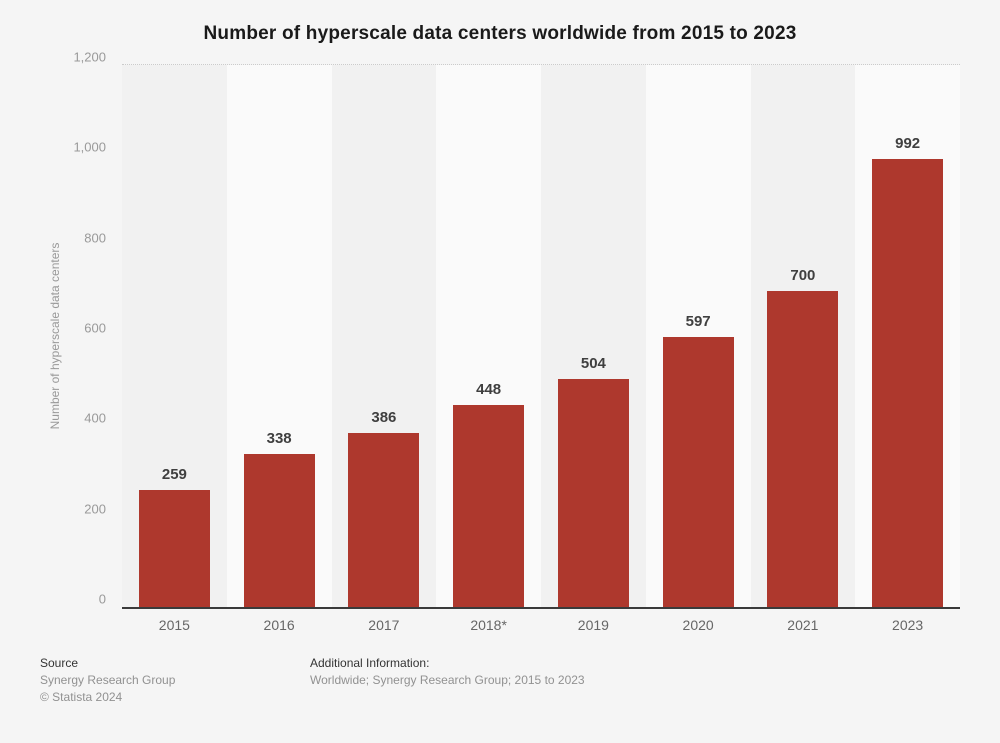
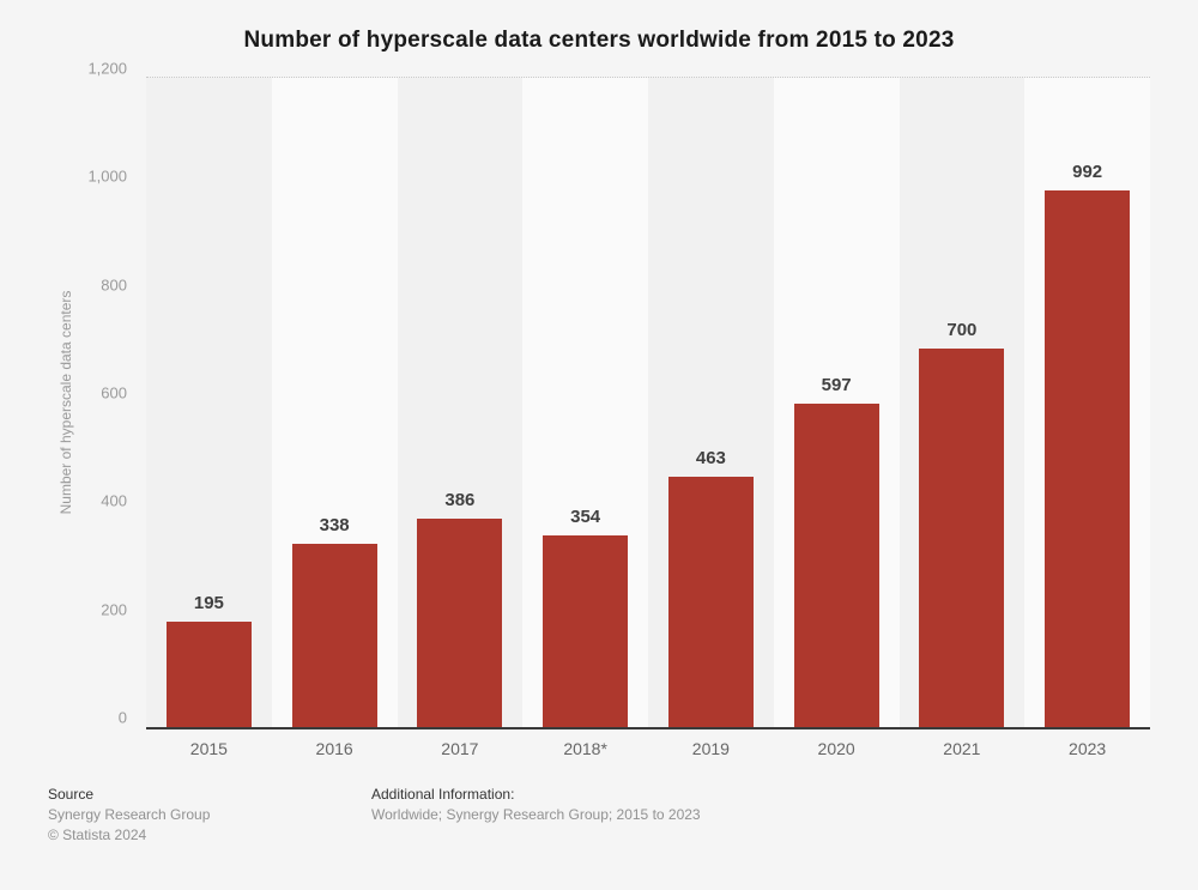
2015: 259 -> 195
2018*: 448 -> 354
2019: 504 -> 463
